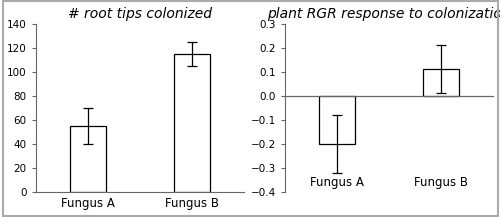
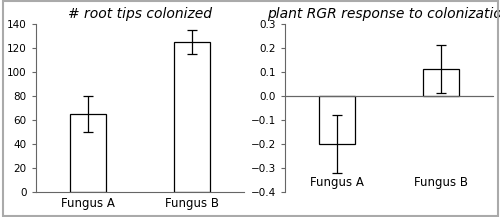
# root tips colonized/Fungus A: 55 -> 65
# root tips colonized/Fungus B: 115 -> 125
